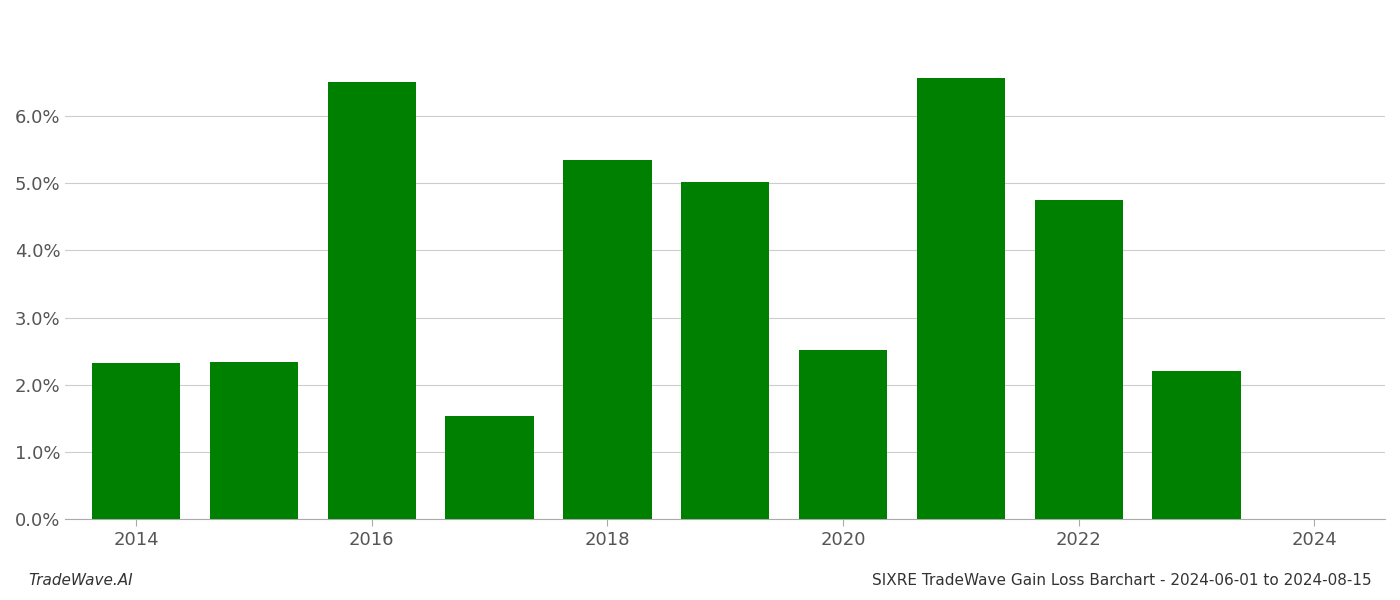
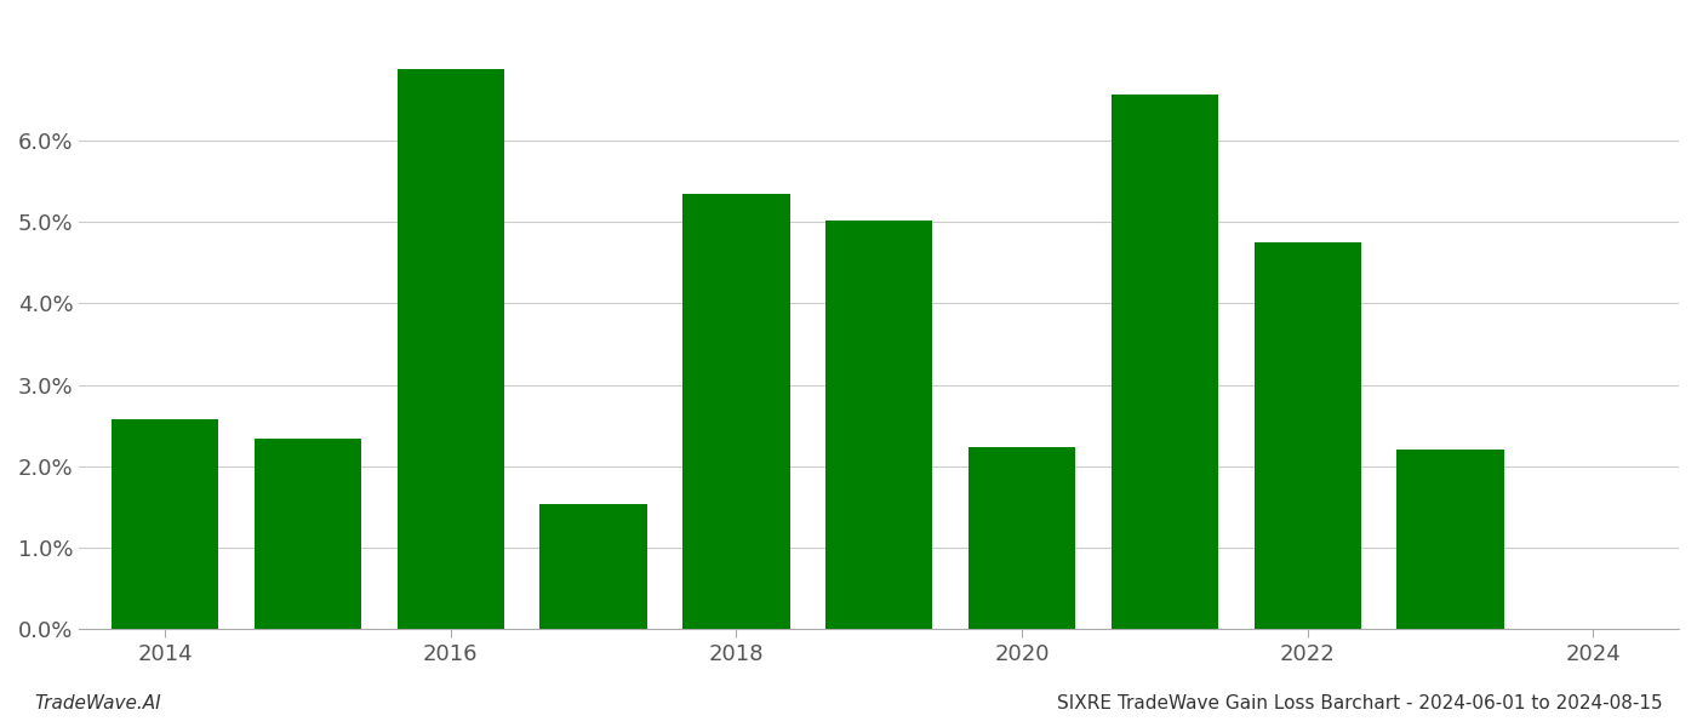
2014: 2.32% -> 2.58%
2016: 6.50% -> 6.88%
2020: 2.52% -> 2.24%
